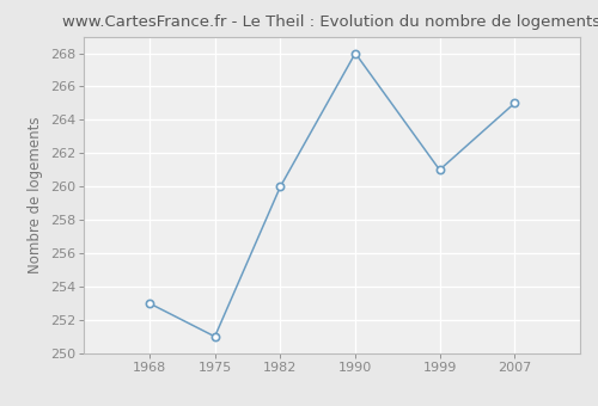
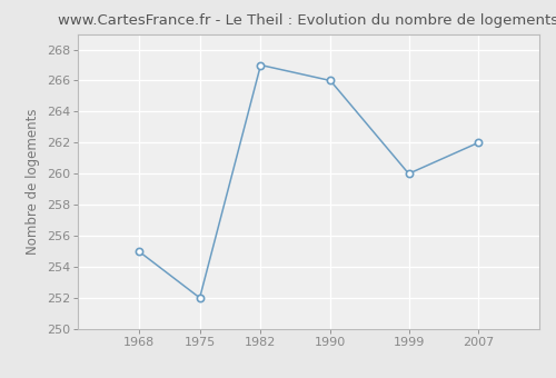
1968: 253 -> 255
1975: 251 -> 252
1982: 260 -> 267
1990: 268 -> 266
1999: 261 -> 260
2007: 265 -> 262
